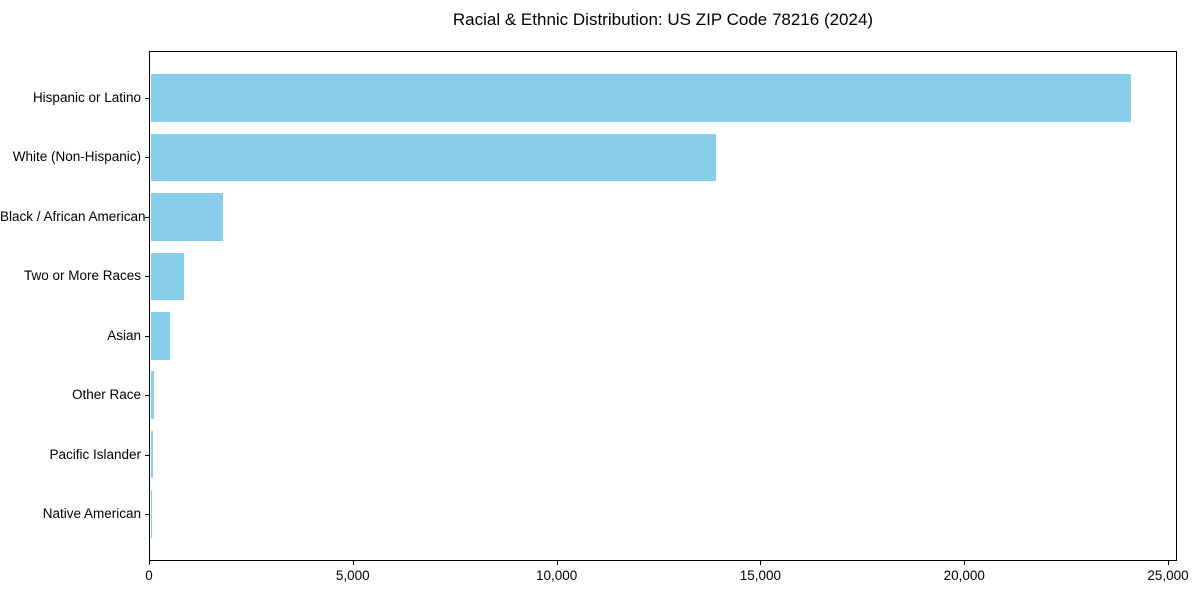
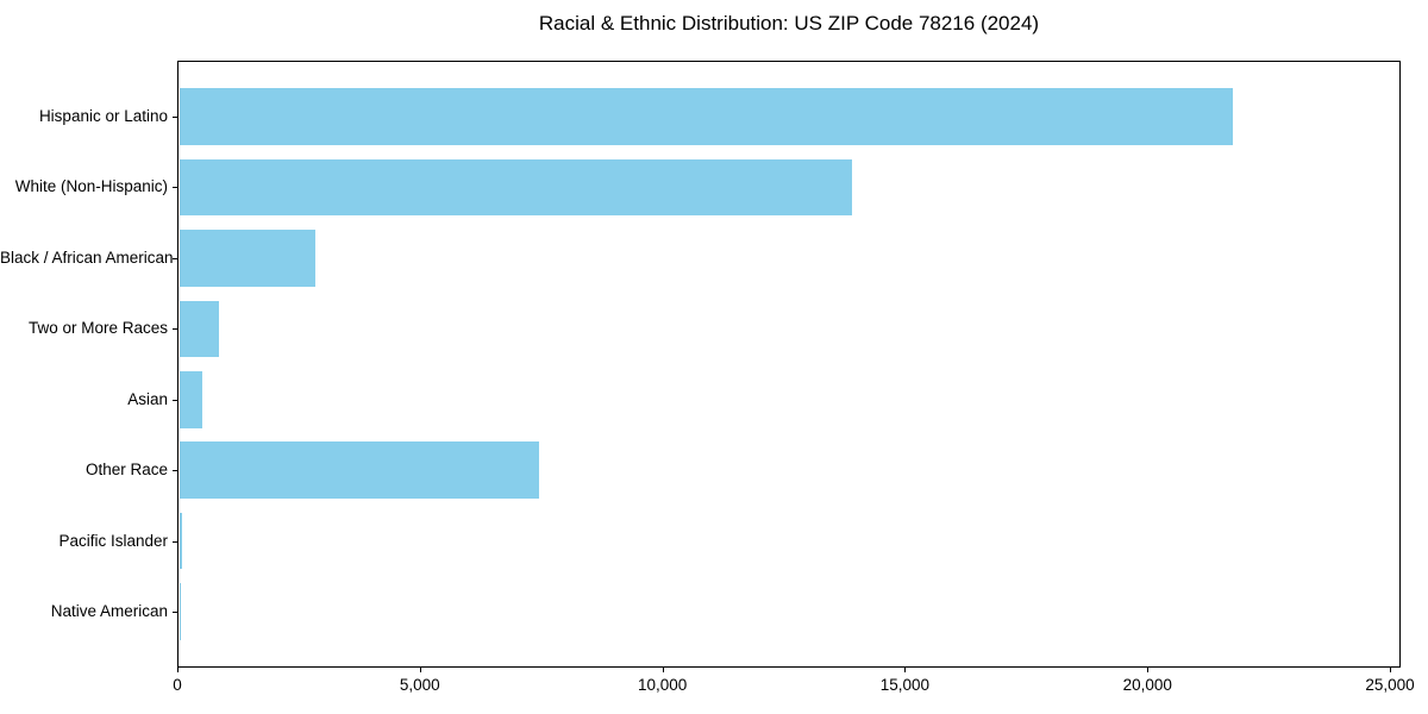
Hispanic or Latino: 24000 -> 21700
Black / African American: 1800 -> 2800
Other Race: 100 -> 7400
